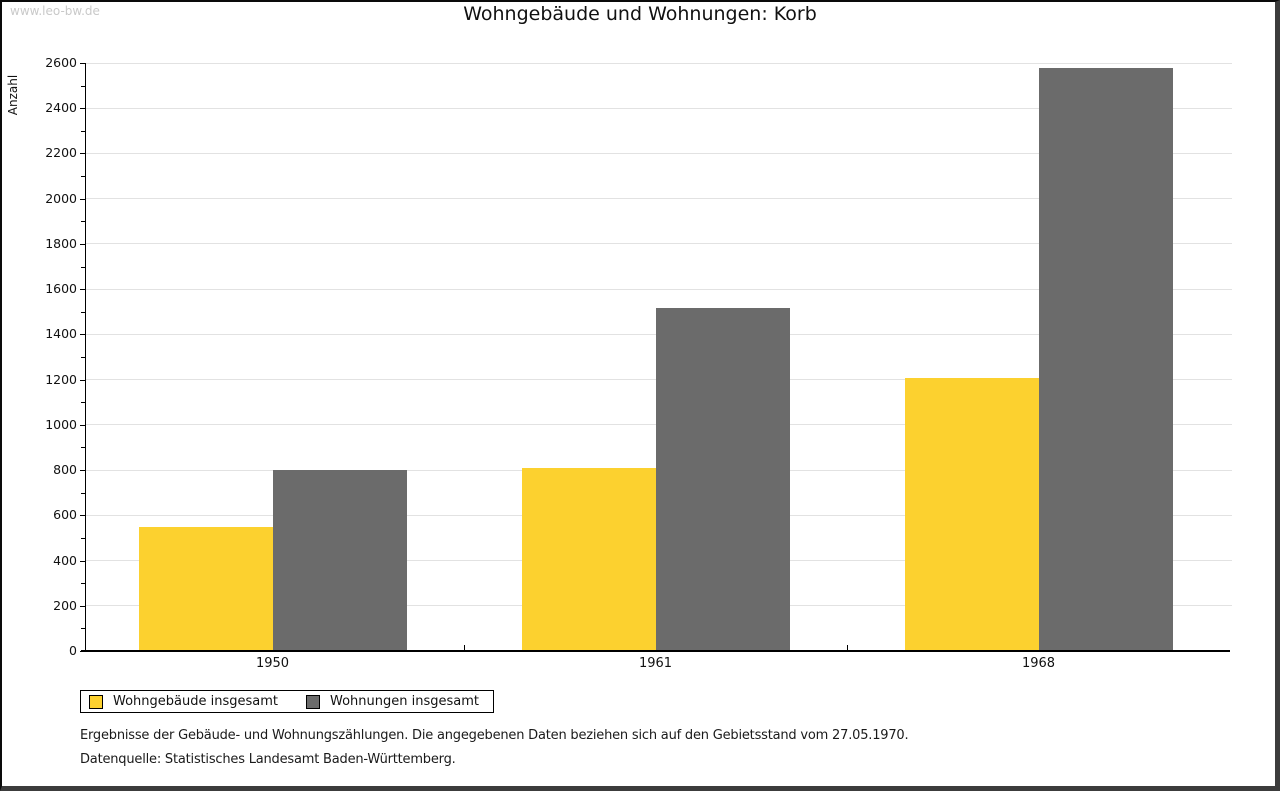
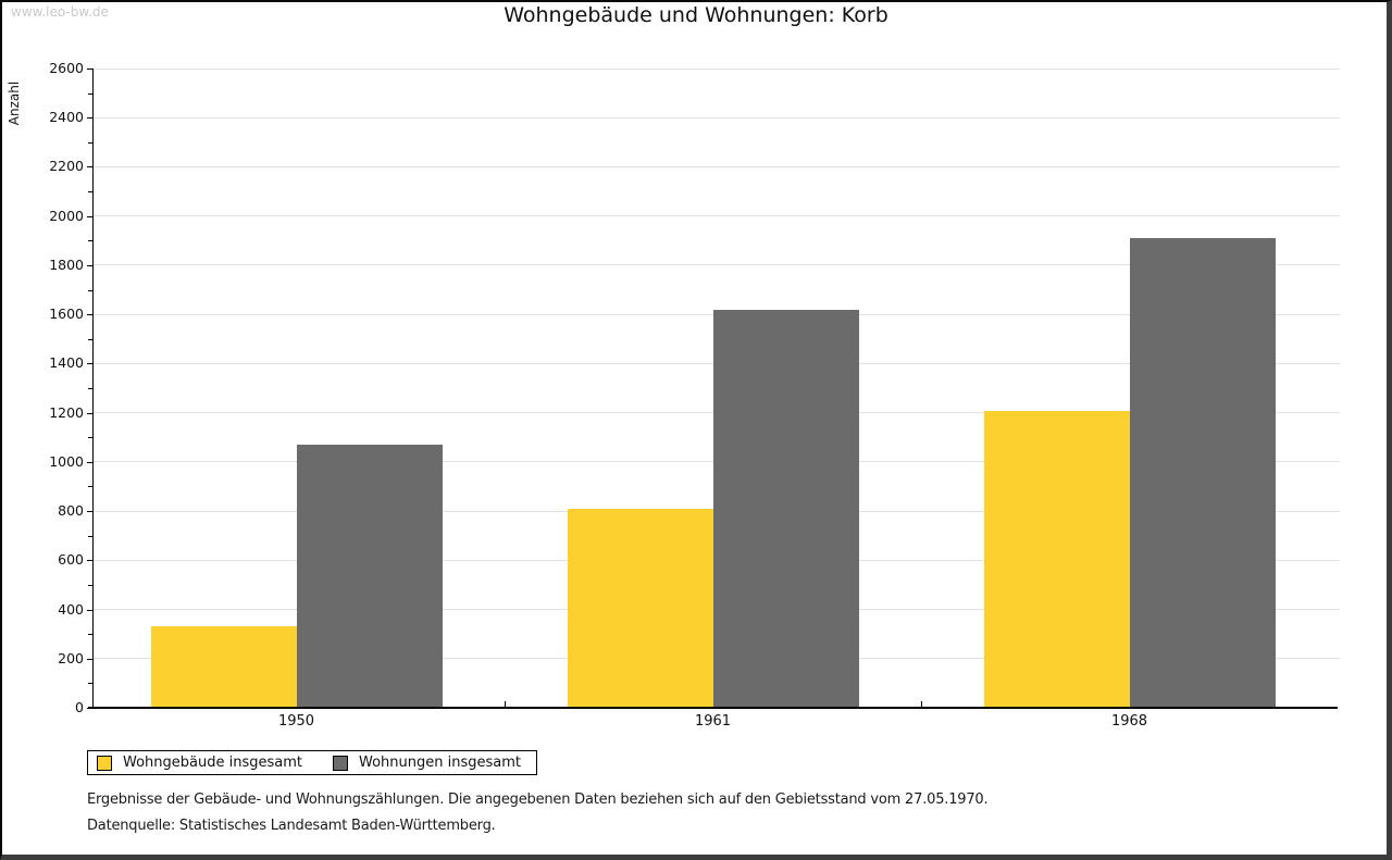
Wohngebäude insgesamt/1950: 550 -> 330
Wohnungen insgesamt/1950: 800 -> 1070
Wohnungen insgesamt/1961: 1520 -> 1620
Wohnungen insgesamt/1968: 2580 -> 1910
